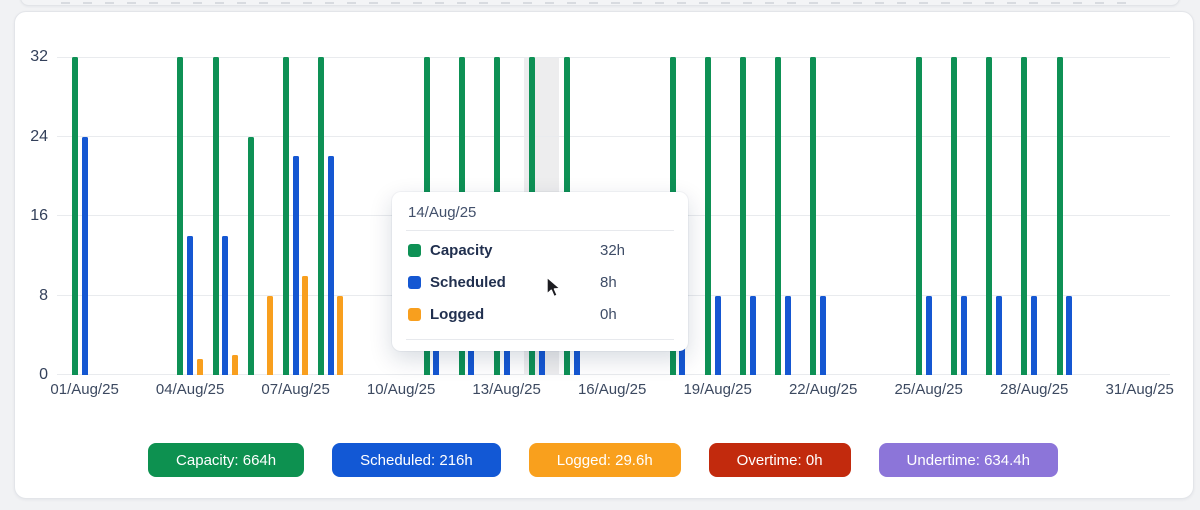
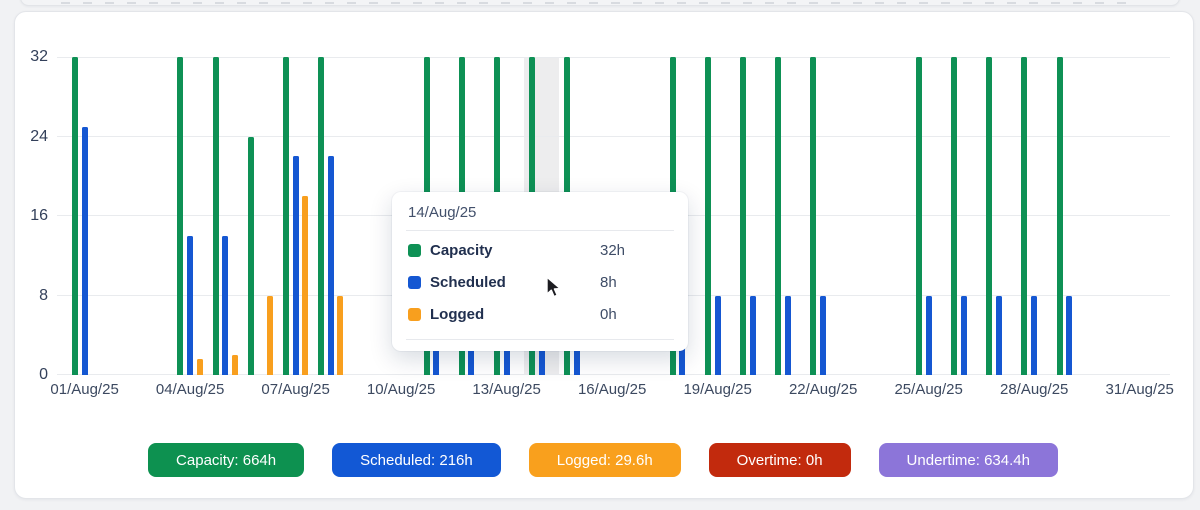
Scheduled/01/Aug/25: 24 -> 25
Logged/07/Aug/25: 10 -> 18
